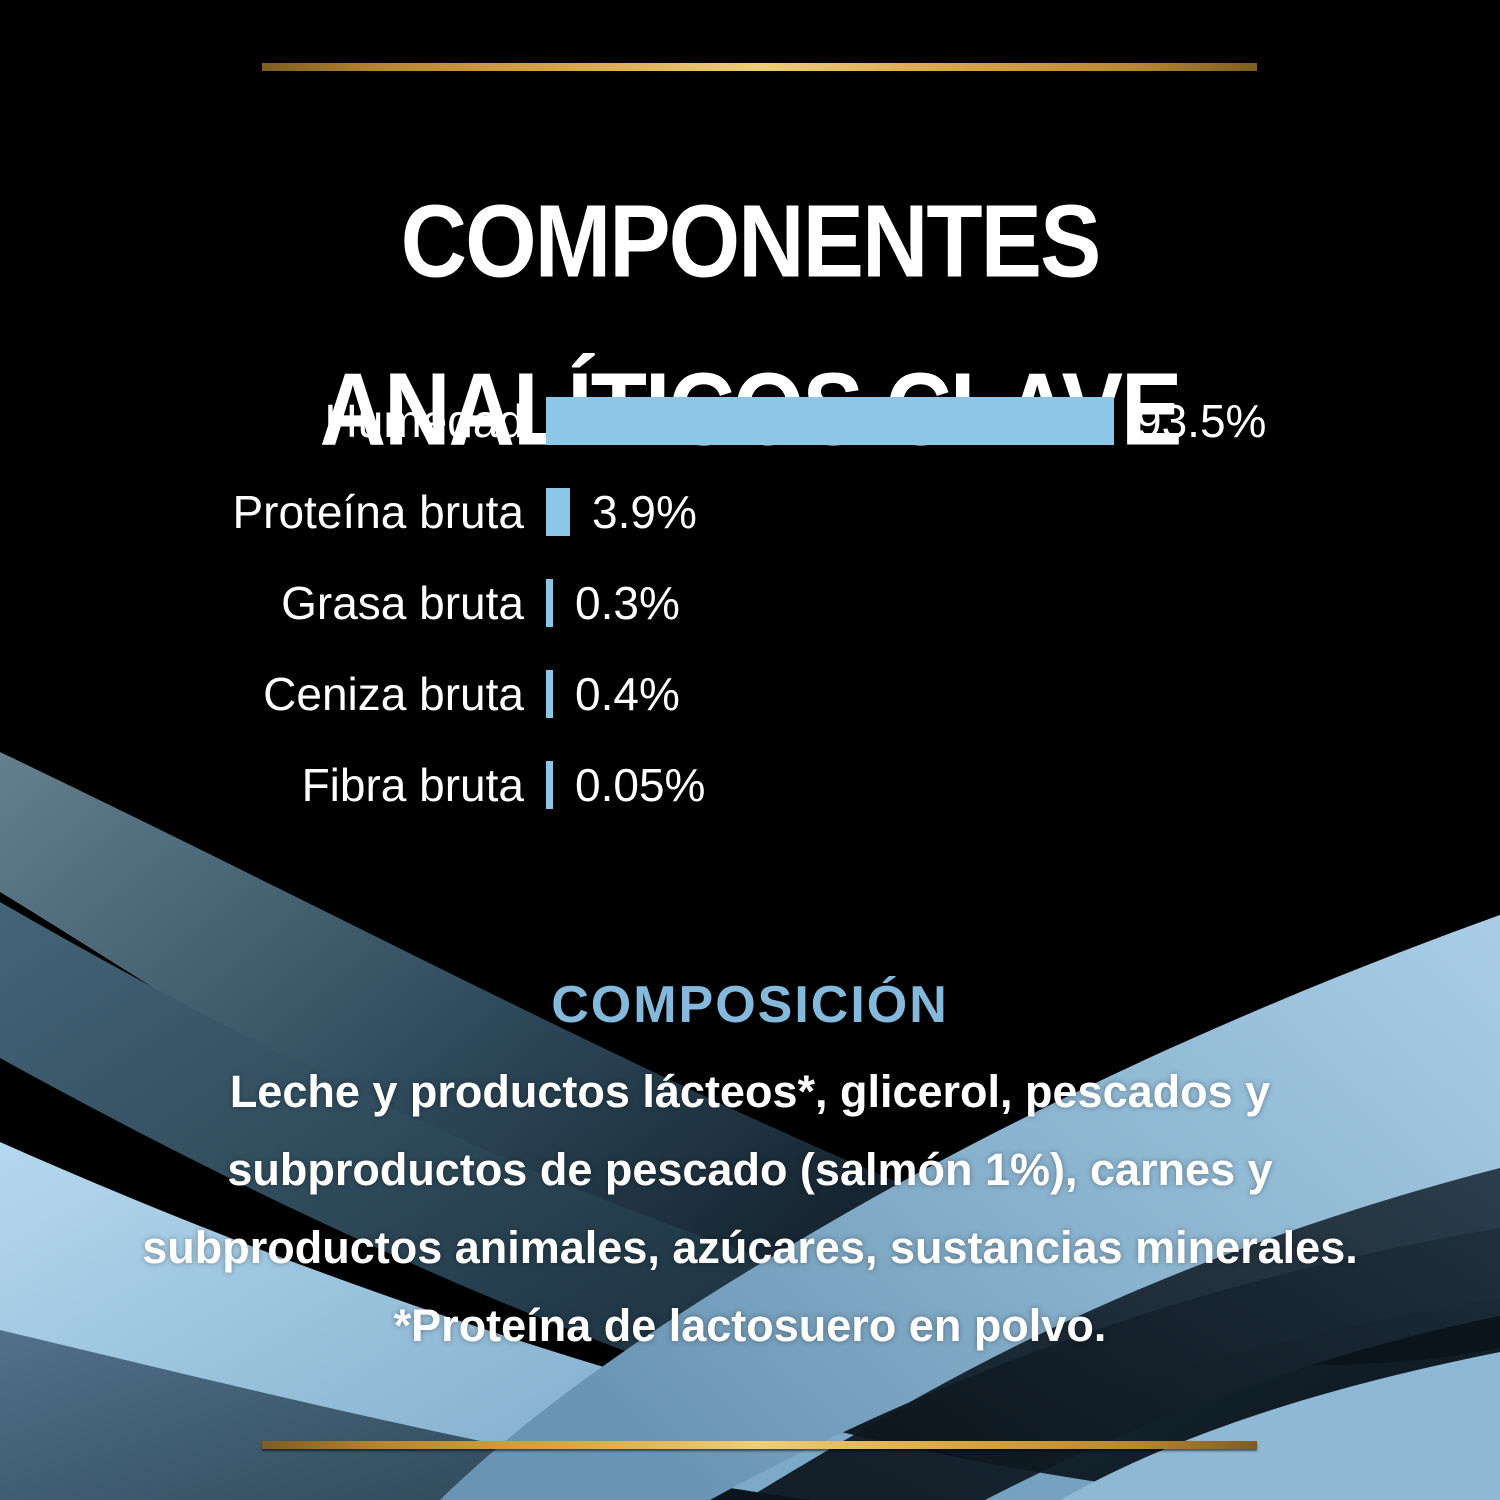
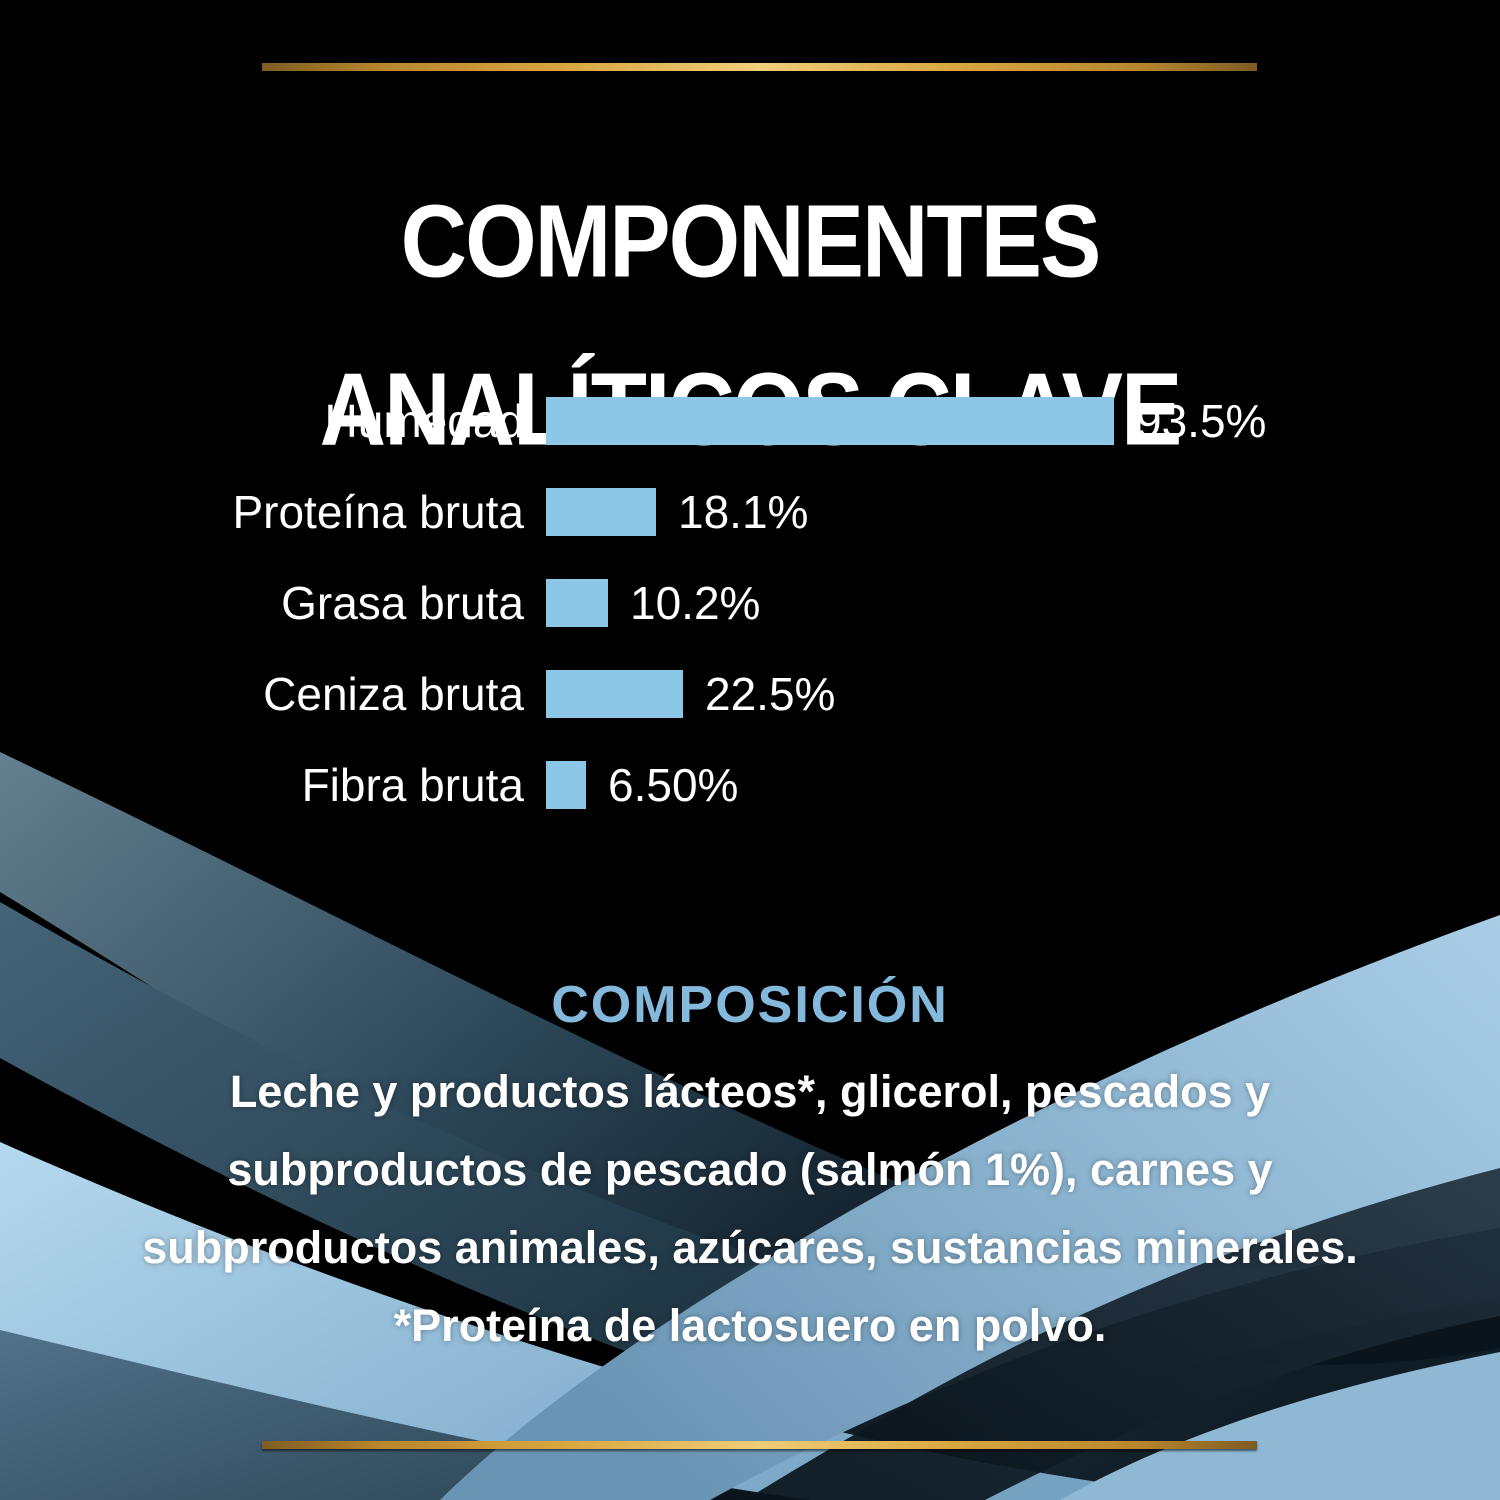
Proteína bruta: 3.9% -> 18.1%
Grasa bruta: 0.3% -> 10.2%
Ceniza bruta: 0.4% -> 22.5%
Fibra bruta: 0.05% -> 6.50%
